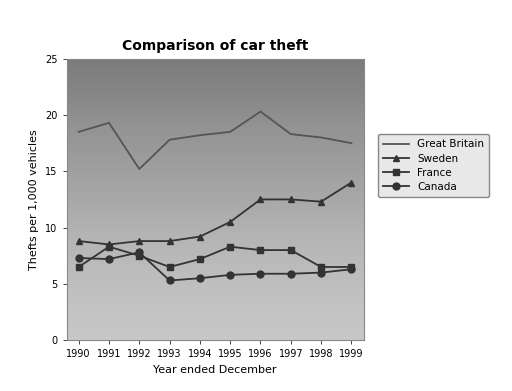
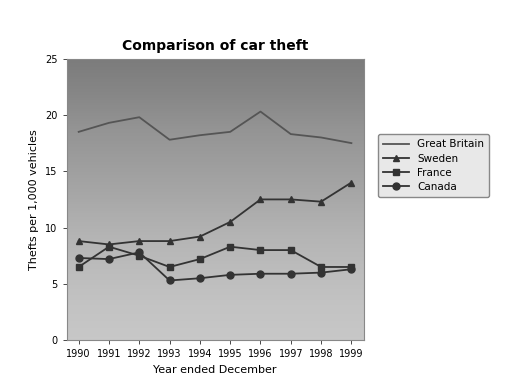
Great Britain/1992: 15.2 -> 19.8
